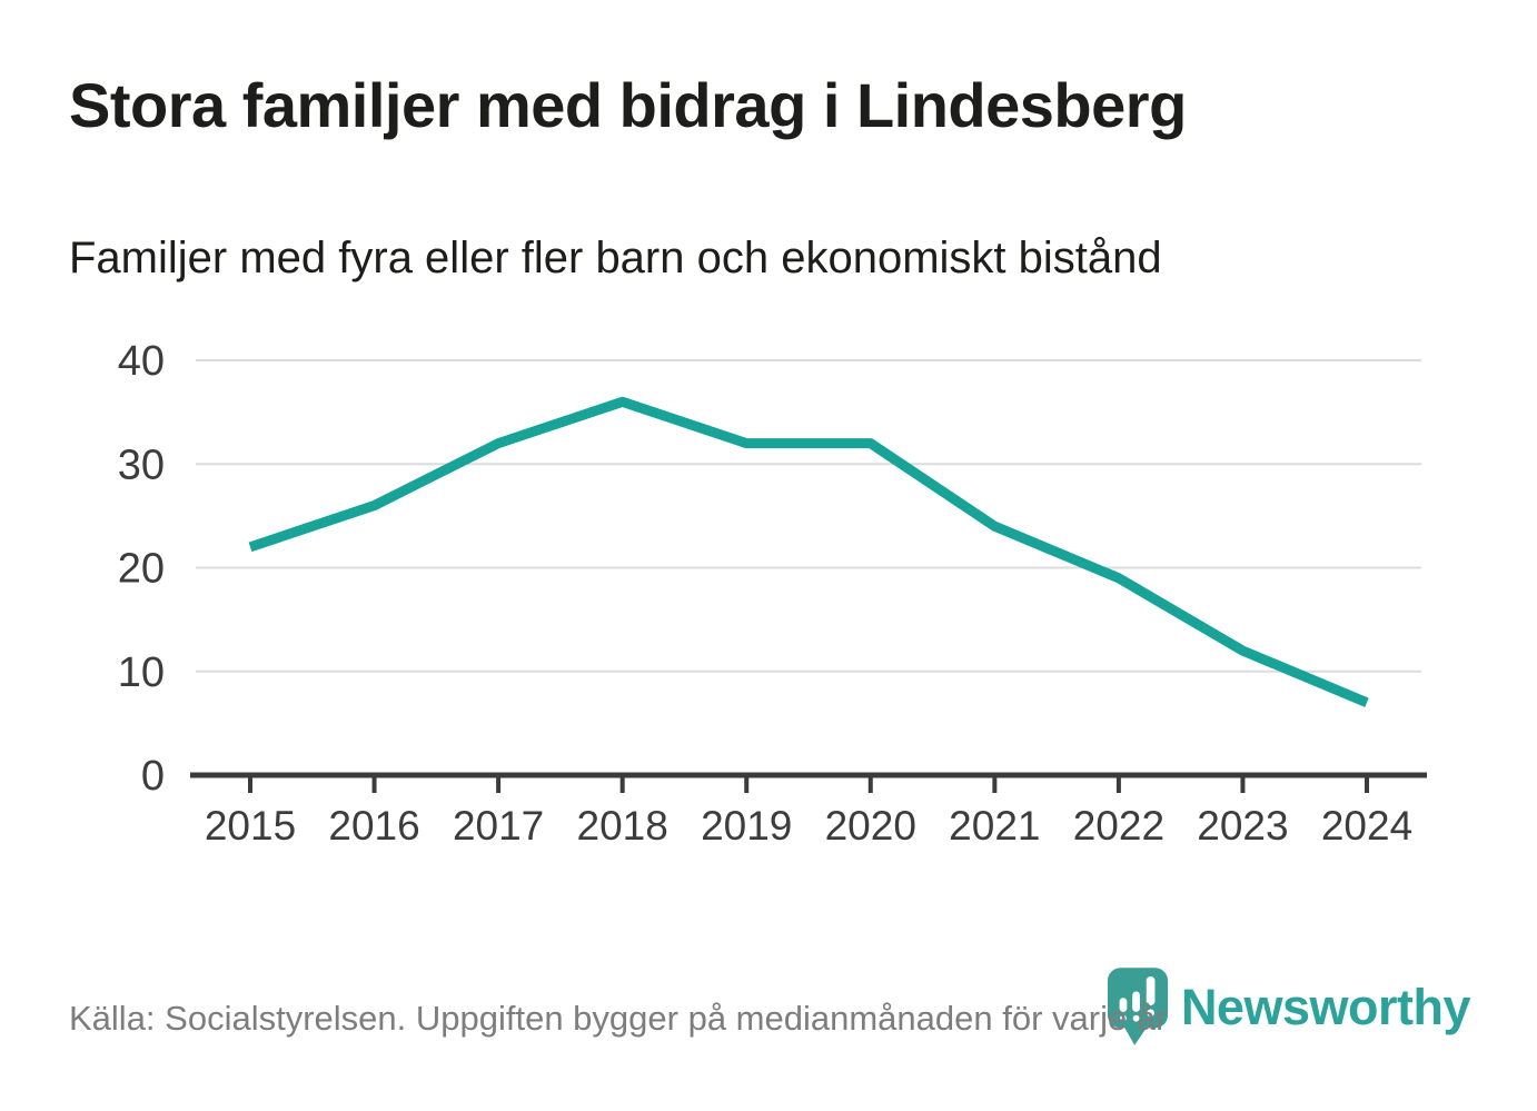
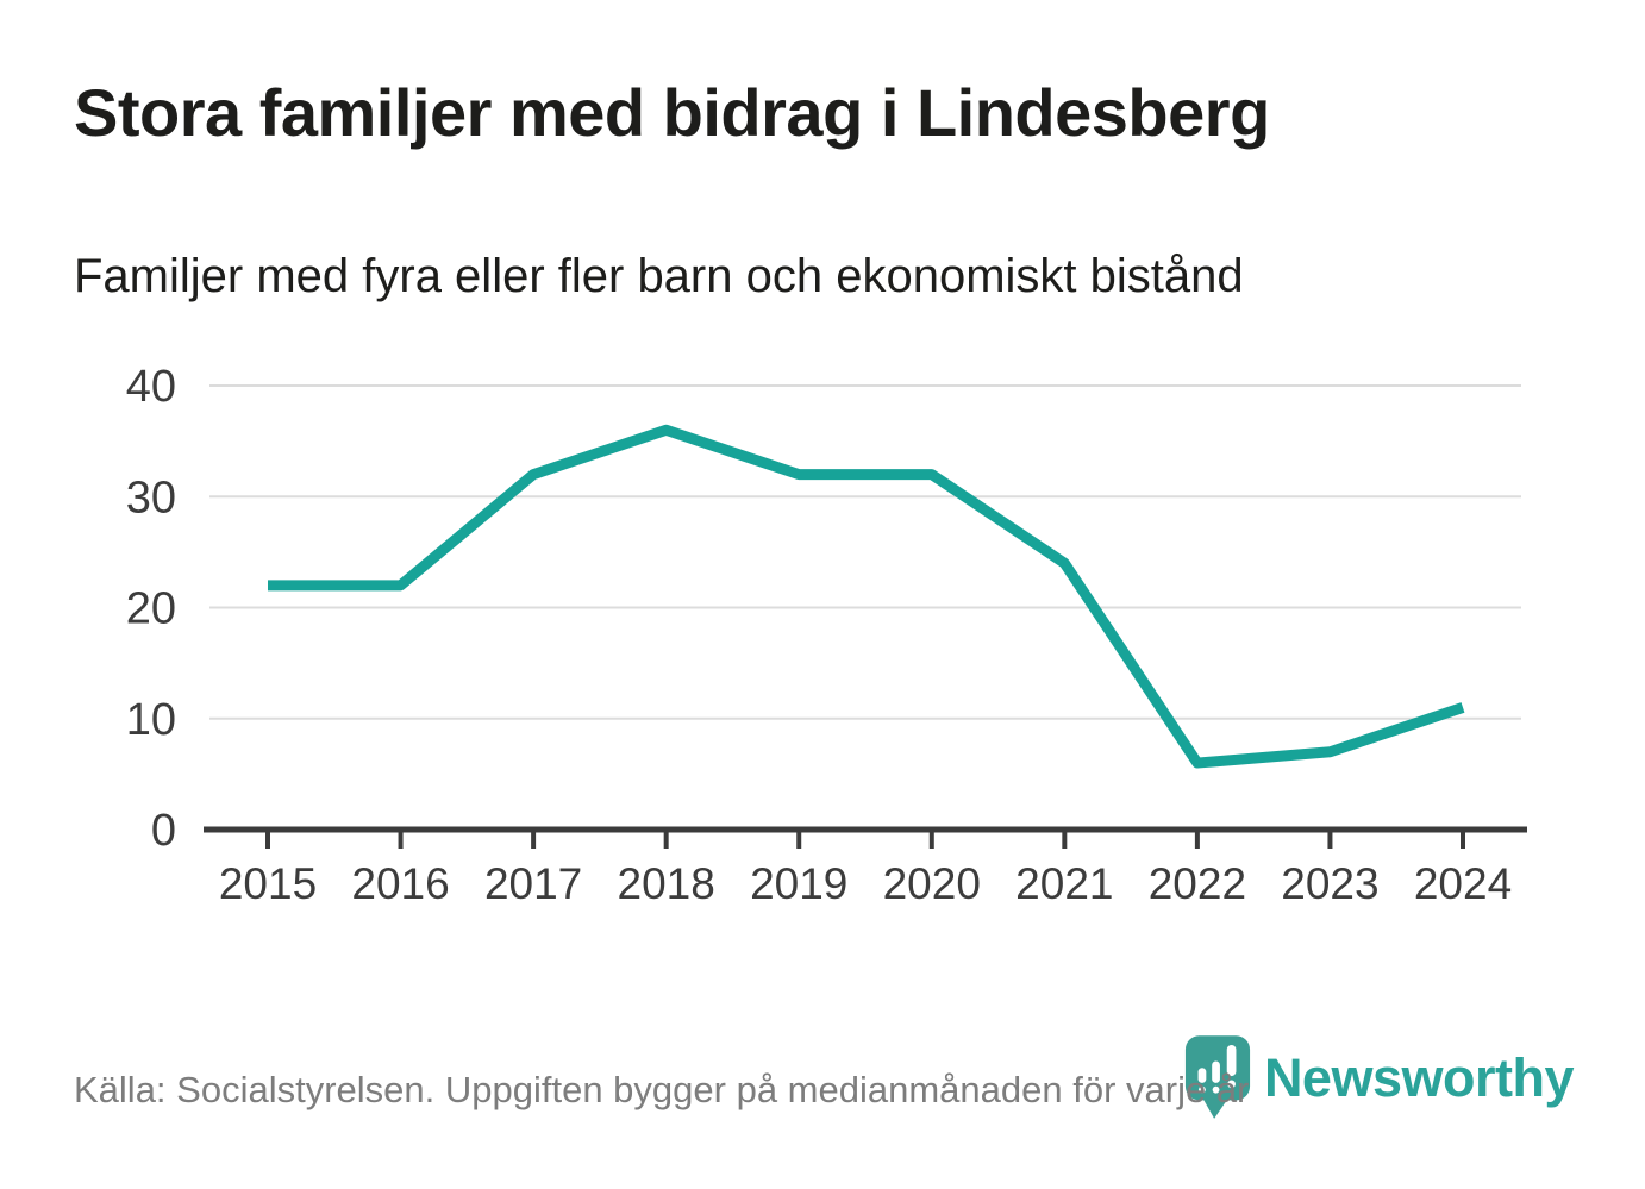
2016: 26 -> 22
2022: 19 -> 6
2023: 12 -> 7
2024: 7 -> 11
